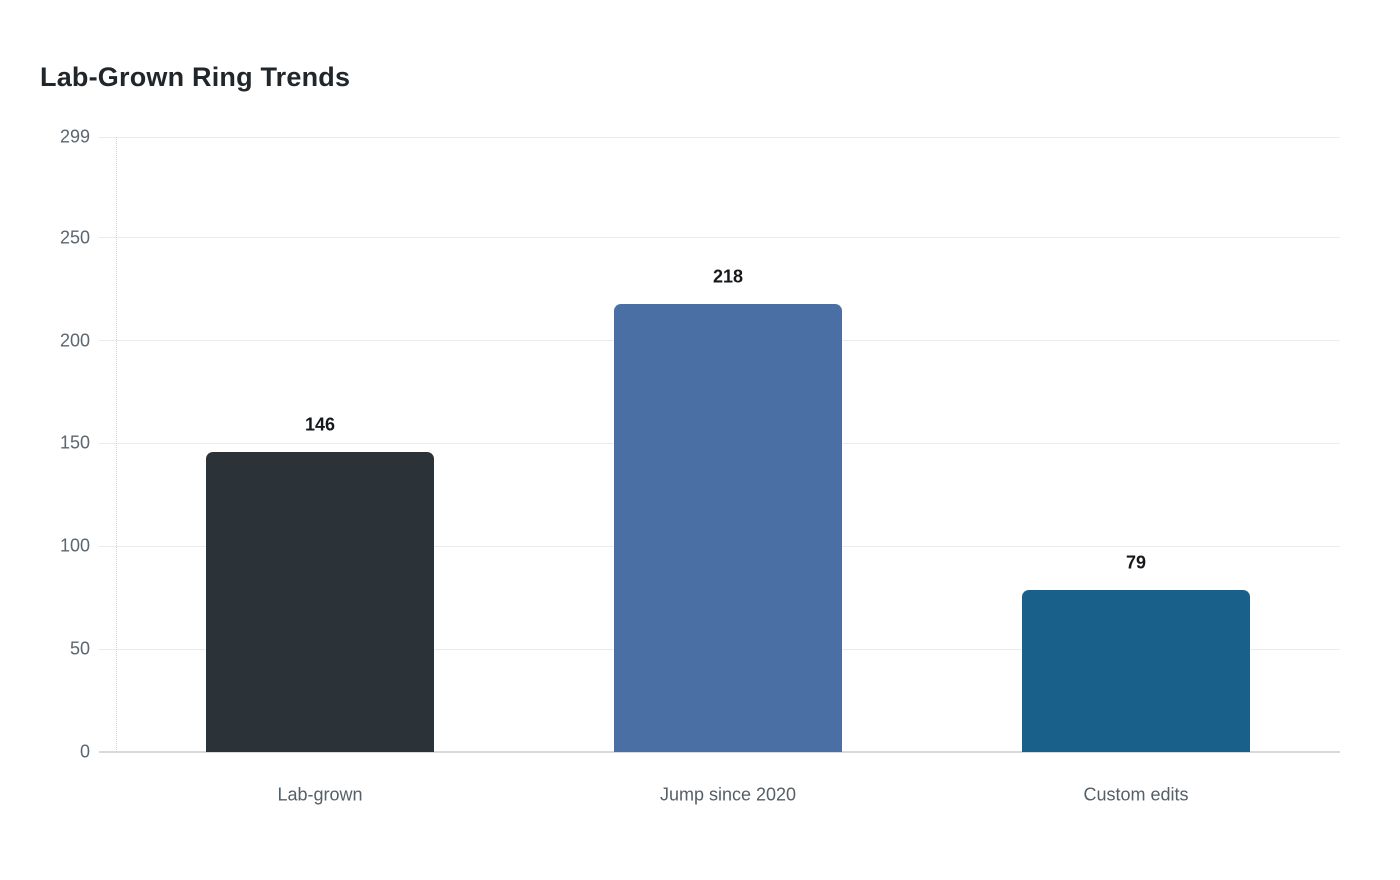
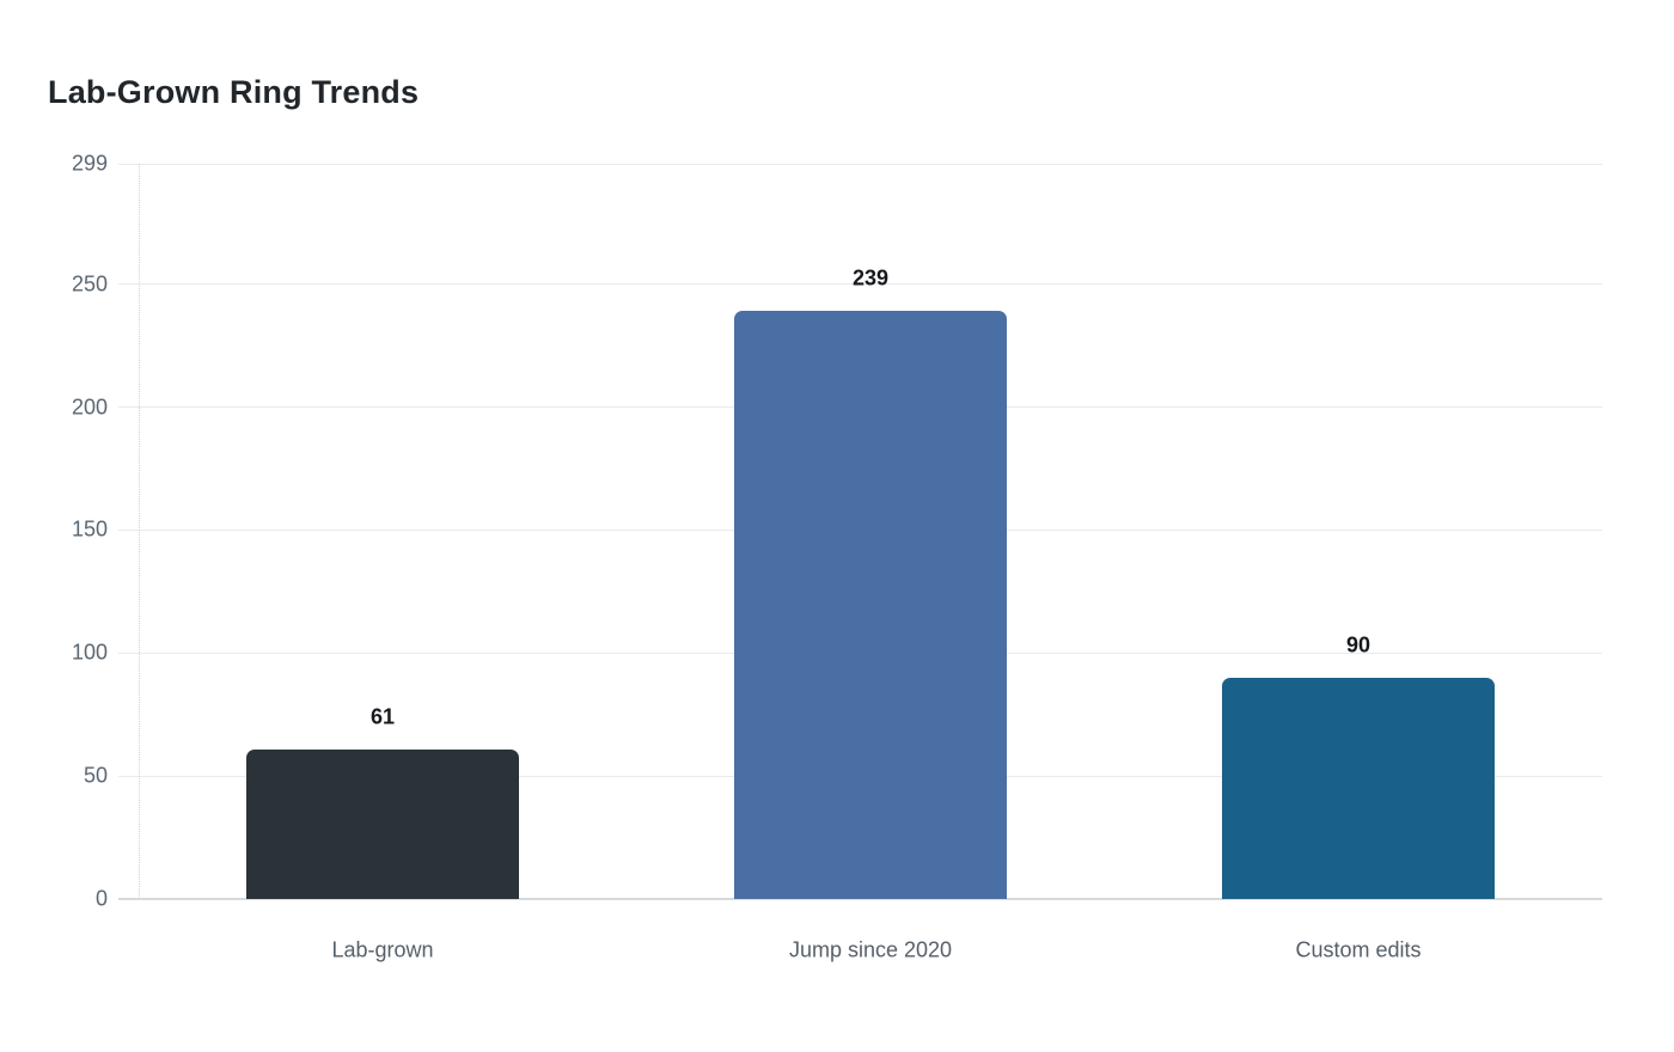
Lab-grown: 146 -> 61
Jump since 2020: 218 -> 239
Custom edits: 79 -> 90
